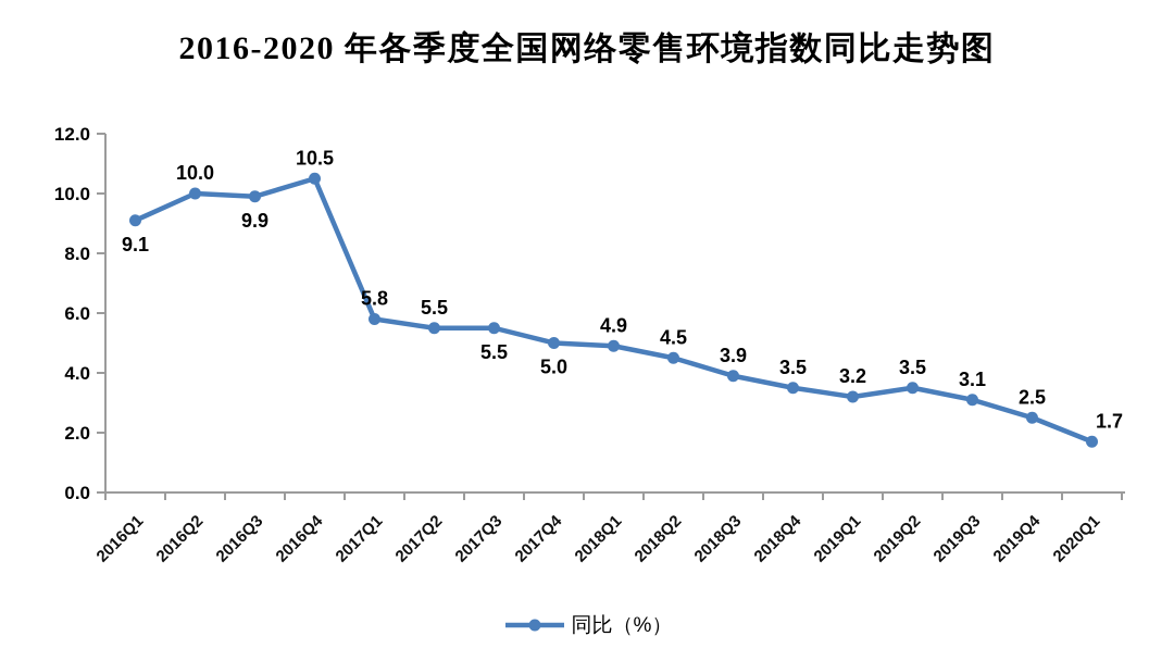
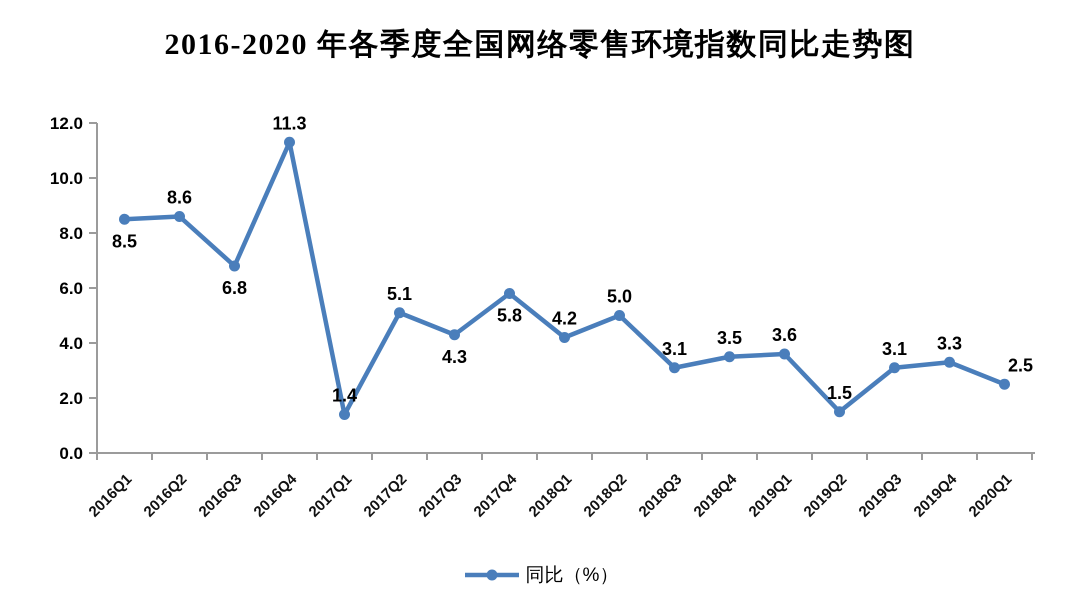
2016Q1: 9.1 -> 8.5
2016Q2: 10.0 -> 8.6
2016Q3: 9.9 -> 6.8
2016Q4: 10.5 -> 11.3
2017Q1: 5.8 -> 1.4
2017Q2: 5.5 -> 5.1
2017Q3: 5.5 -> 4.3
2017Q4: 5.0 -> 5.8
2018Q1: 4.9 -> 4.2
2018Q2: 4.5 -> 5.0
2018Q3: 3.9 -> 3.1
2019Q1: 3.2 -> 3.6
2019Q2: 3.5 -> 1.5
2019Q4: 2.5 -> 3.3
2020Q1: 1.7 -> 2.5
